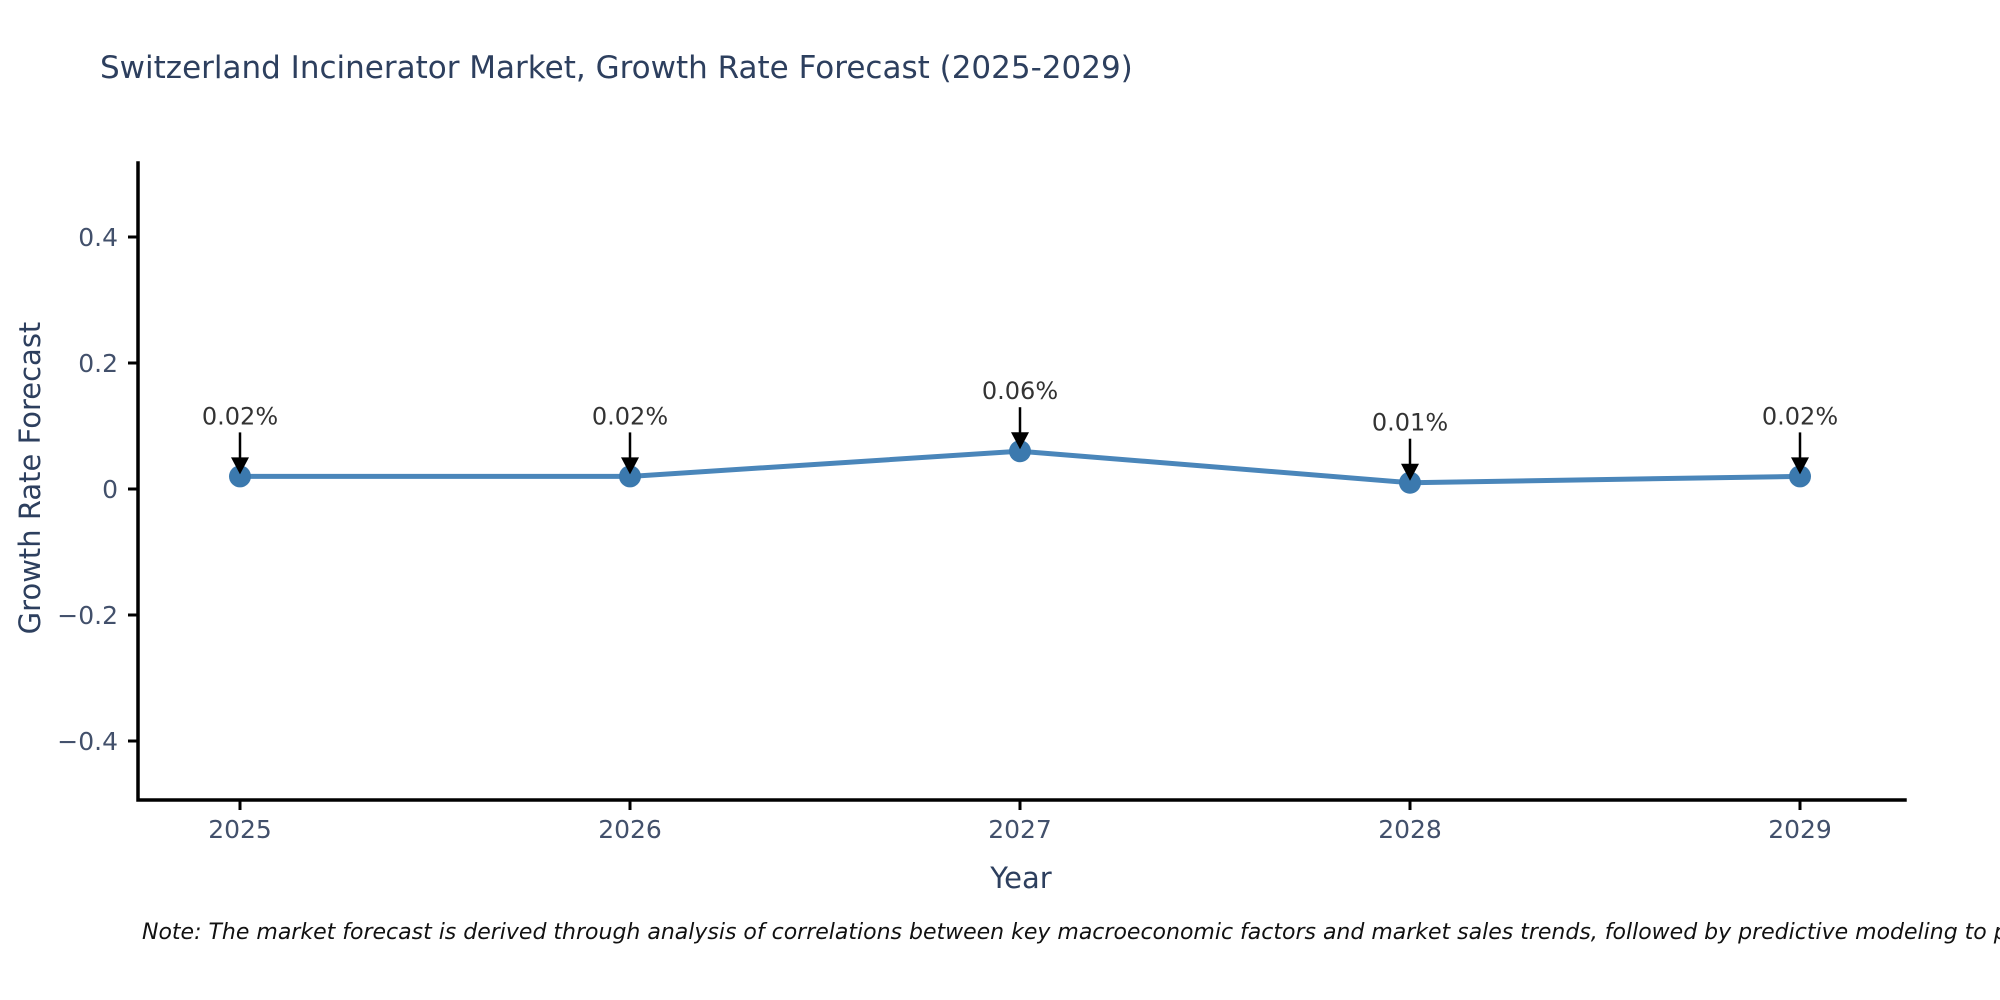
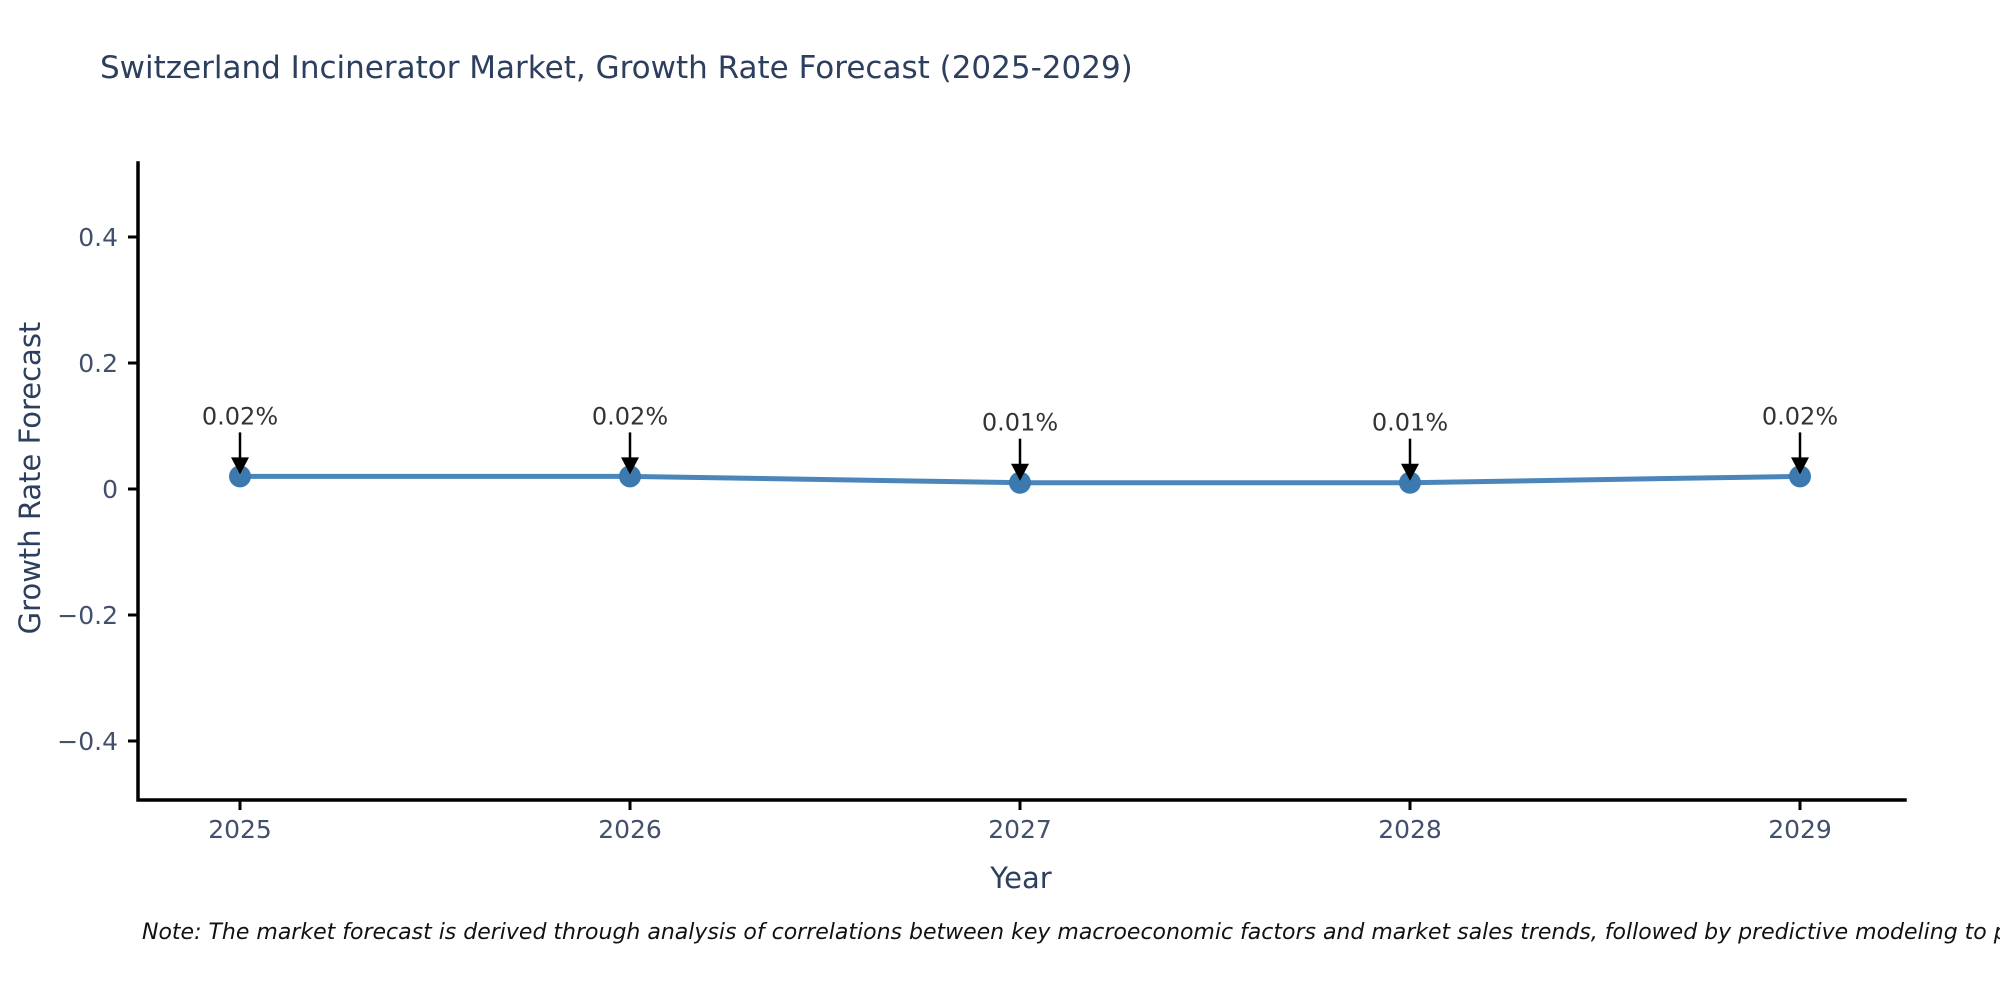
2027: 0.06% -> 0.01%
